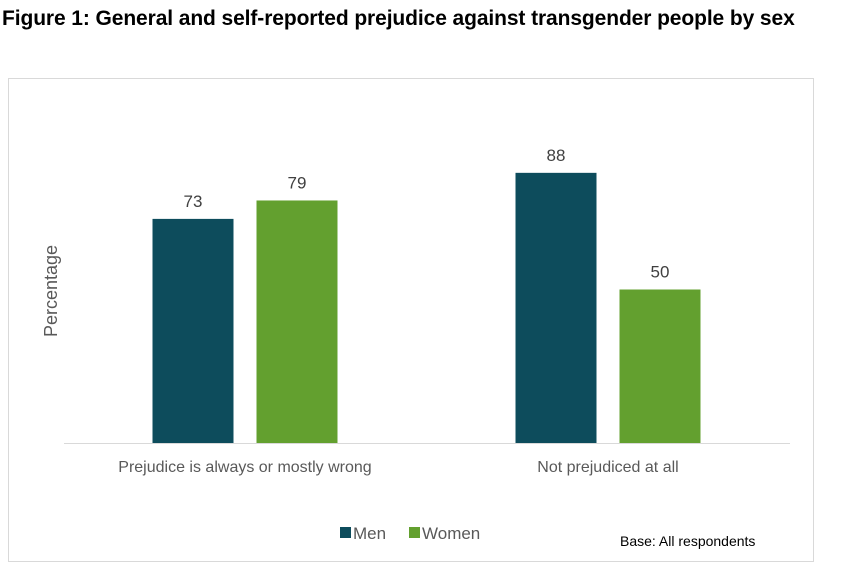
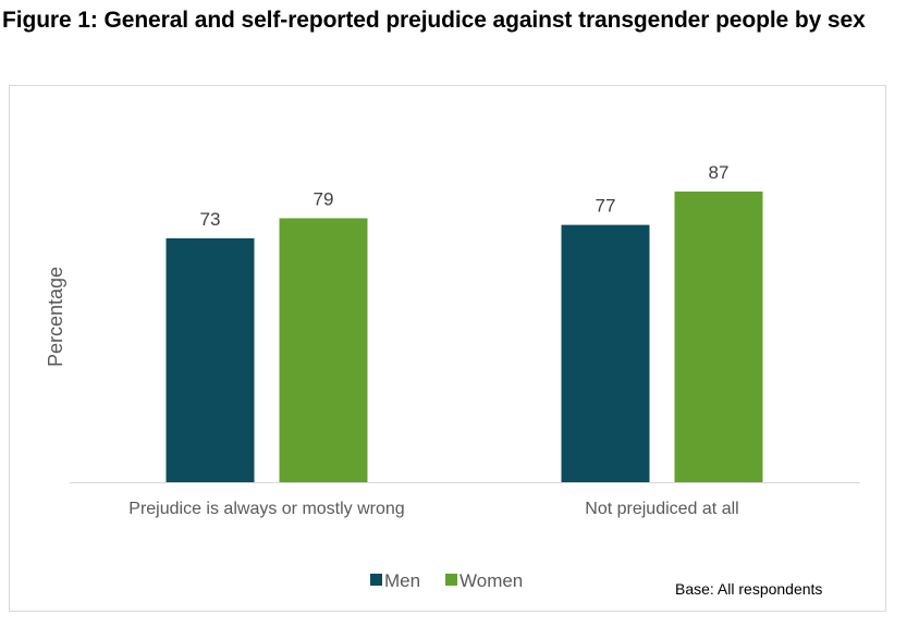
Men/Not prejudiced at all: 88 -> 77
Women/Not prejudiced at all: 50 -> 87
